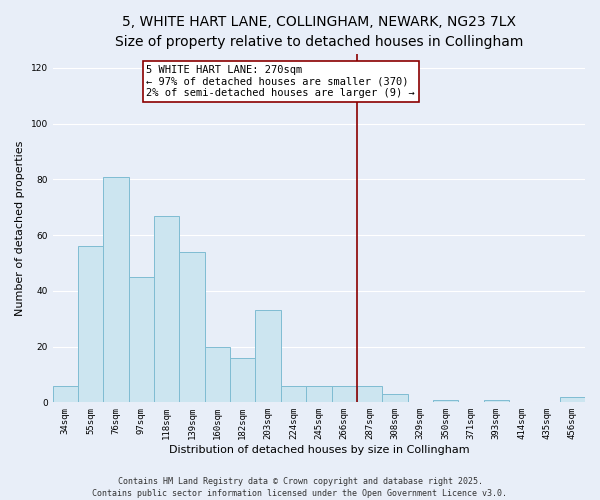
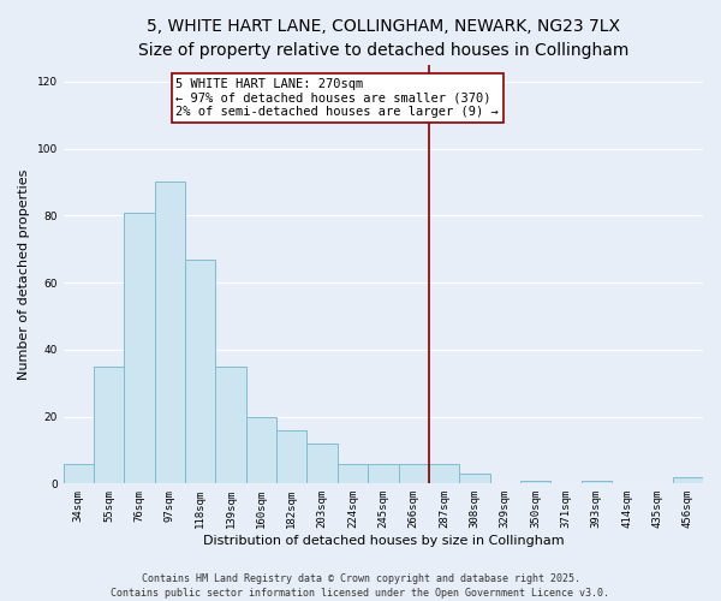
55sqm: 56 -> 35
97sqm: 45 -> 90
139sqm: 54 -> 35
203sqm: 33 -> 12
